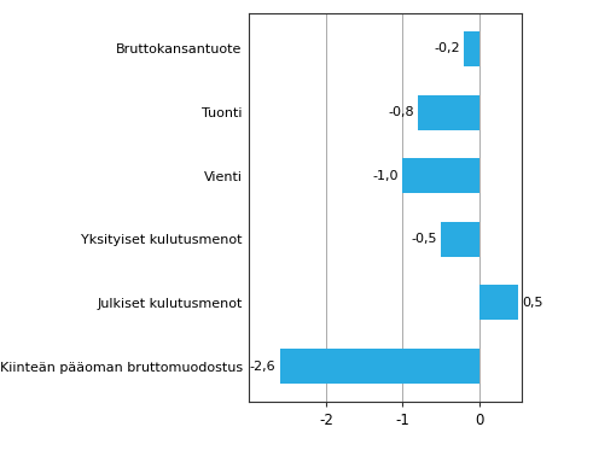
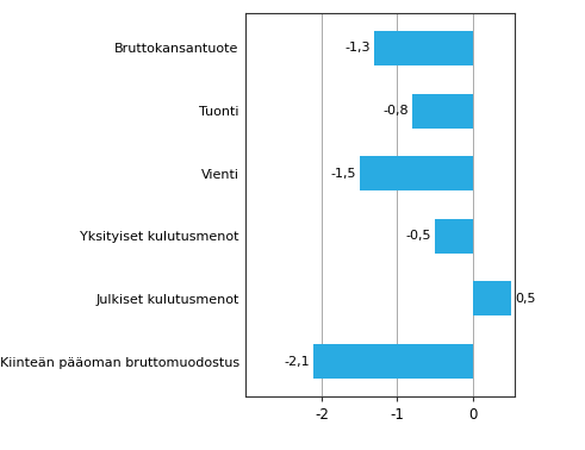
Bruttokansantuote: -0,2 -> -1,3
Vienti: -1,0 -> -1,5
Kiinteän pääoman bruttomuodostus: -2,6 -> -2,1
